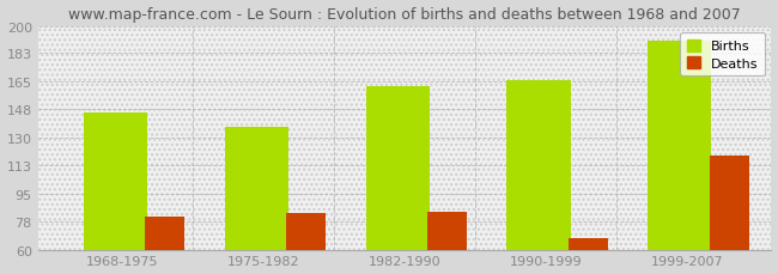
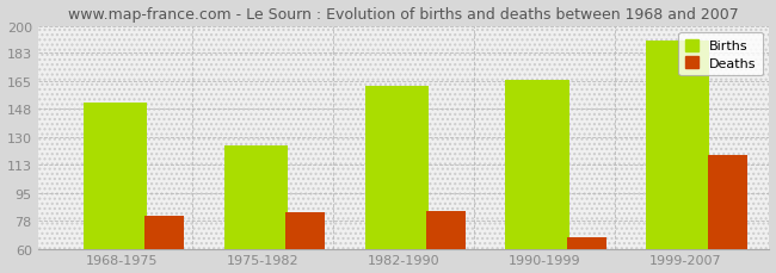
Births/1968-1975: 146 -> 152
Births/1975-1982: 137 -> 125
